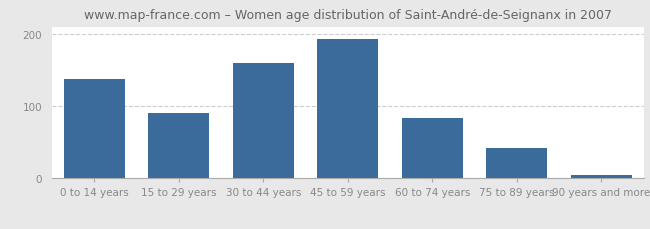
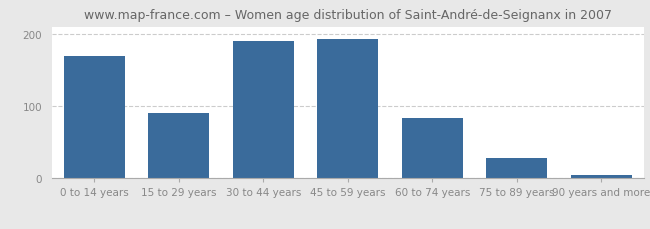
0 to 14 years: 138 -> 170
30 to 44 years: 160 -> 190
75 to 89 years: 42 -> 28
